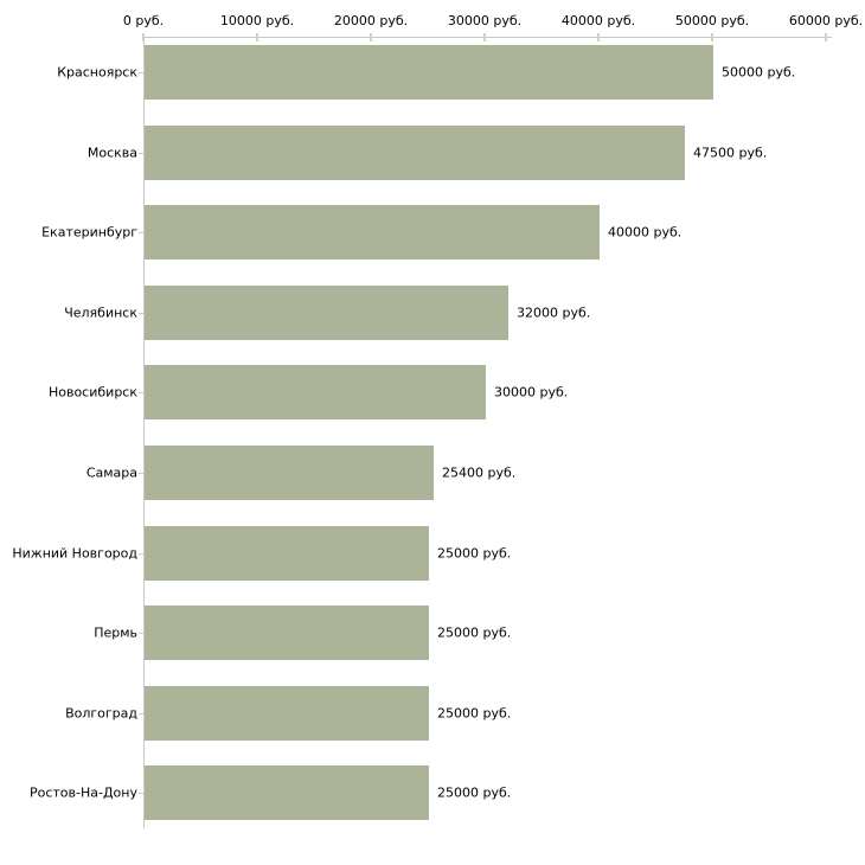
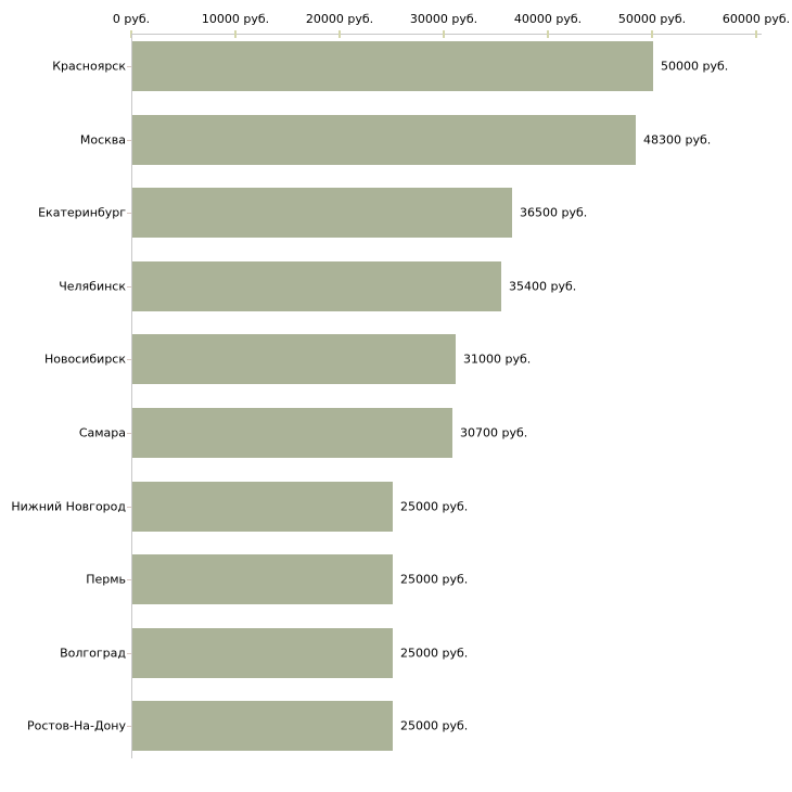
Москва: 47500 -> 48300
Екатеринбург: 40000 -> 36500
Челябинск: 32000 -> 35400
Новосибирск: 30000 -> 31000
Самара: 25400 -> 30700
